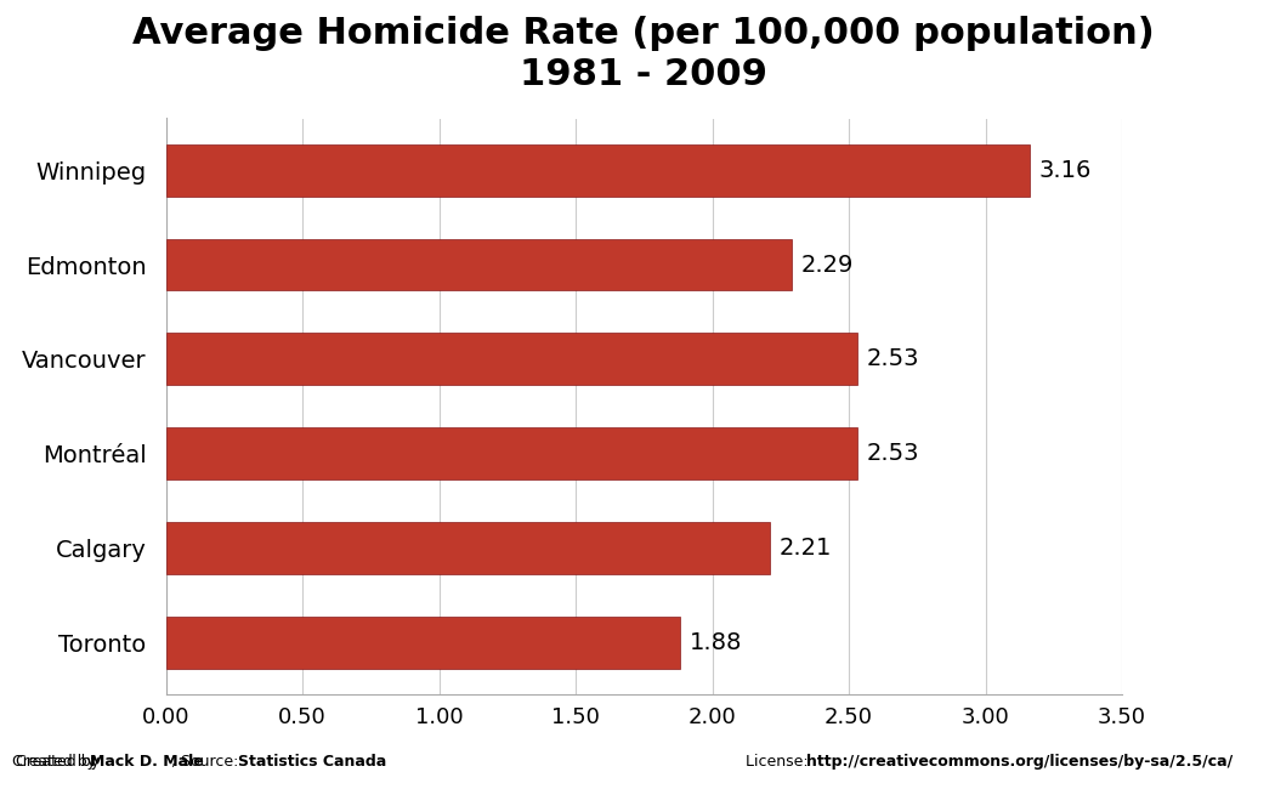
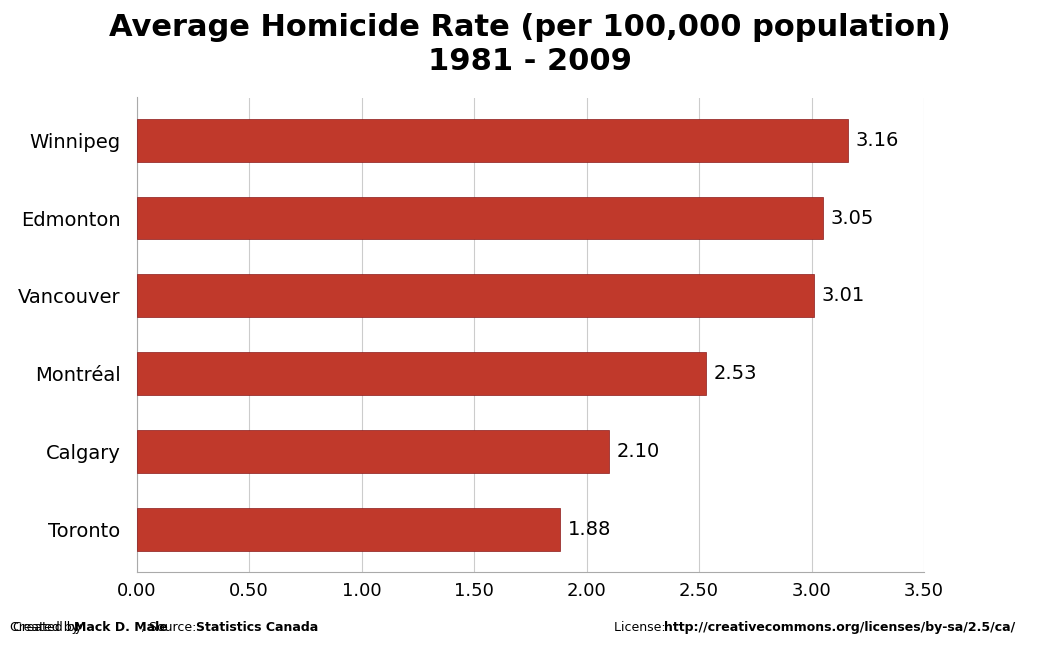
Edmonton: 2.29 -> 3.05
Vancouver: 2.53 -> 3.01
Calgary: 2.21 -> 2.10
